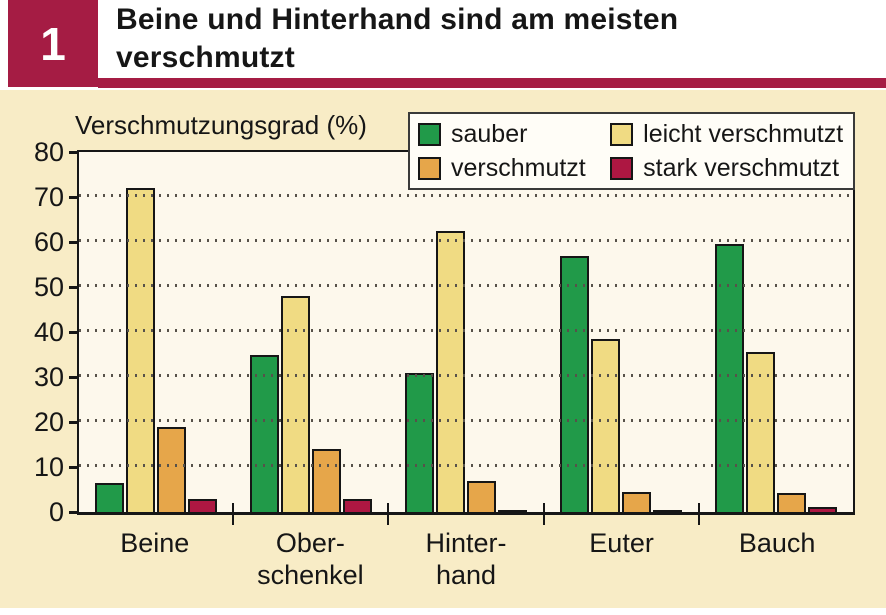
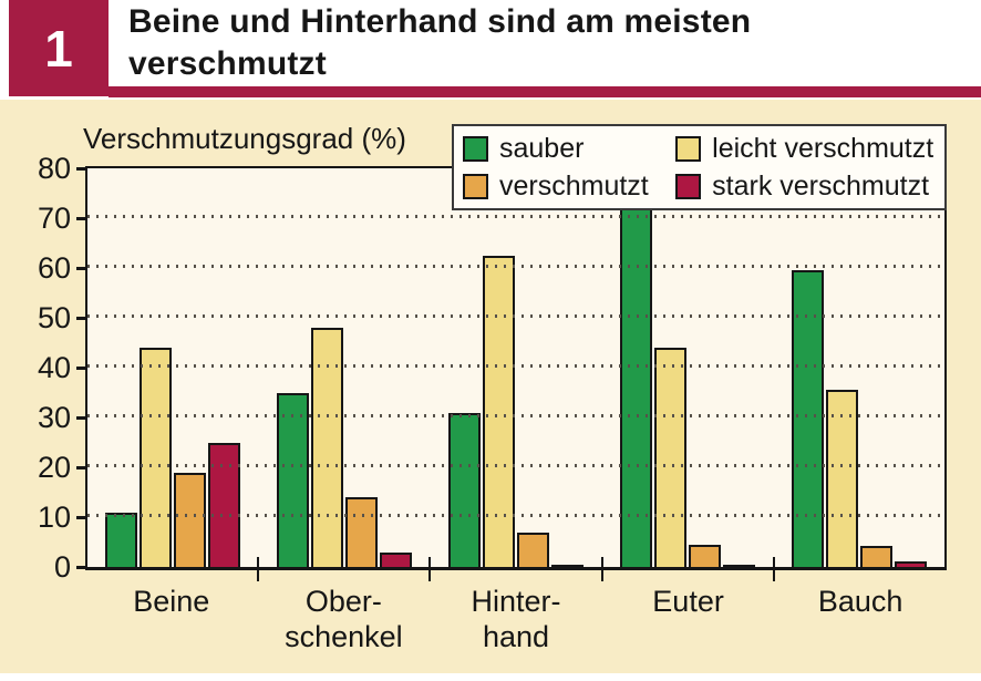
sauber/Beine: 6 -> 11
leicht verschmutzt/Beine: 72 -> 44
stark verschmutzt/Beine: 3 -> 25
sauber/Euter: 57 -> 74
leicht verschmutzt/Euter: 38 -> 44
